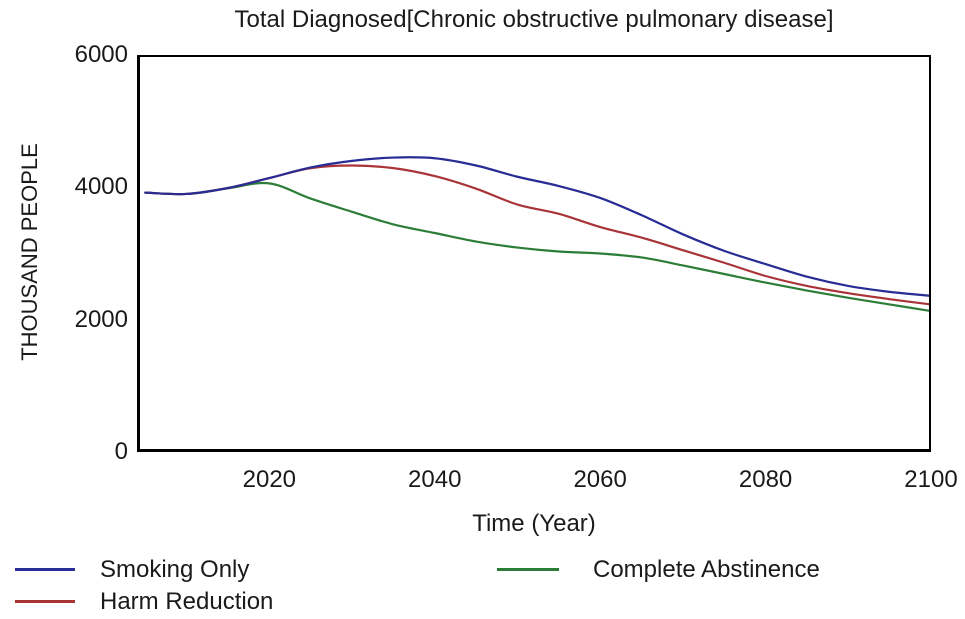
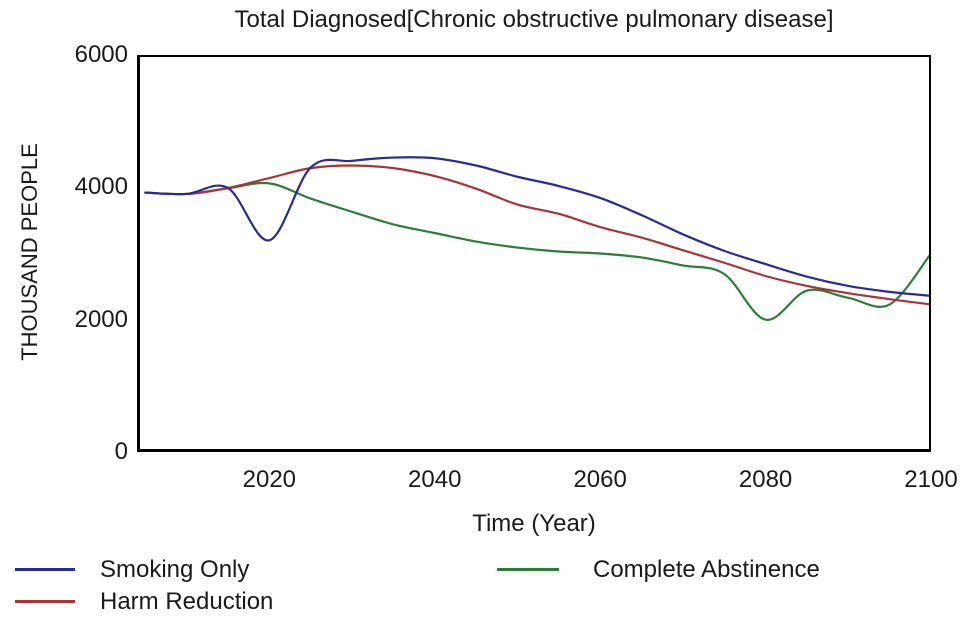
Smoking Only/2020: 4100 -> 3200
Complete Abstinence/2080: 2600 -> 2000
Complete Abstinence/2100: 2100 -> 3000
